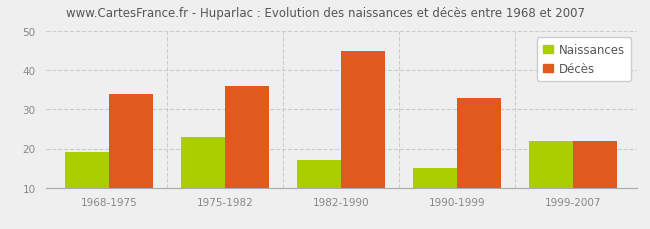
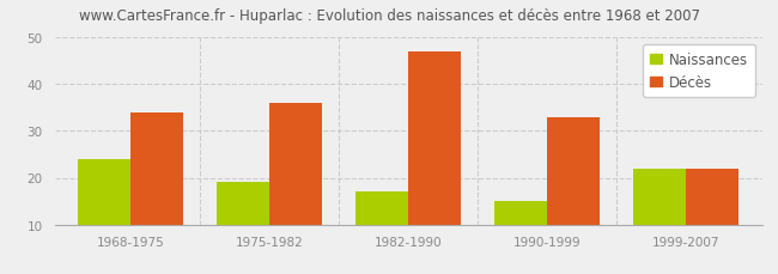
Naissances/1968-1975: 19 -> 24
Naissances/1975-1982: 23 -> 19
Décès/1982-1990: 45 -> 47
